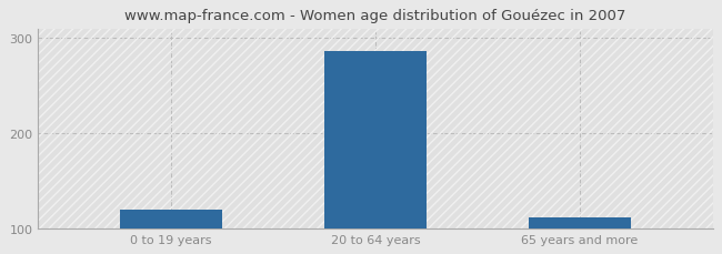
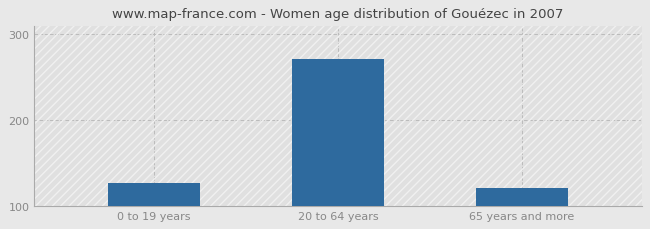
0 to 19 years: 120 -> 127
20 to 64 years: 286 -> 271
65 years and more: 112 -> 121
